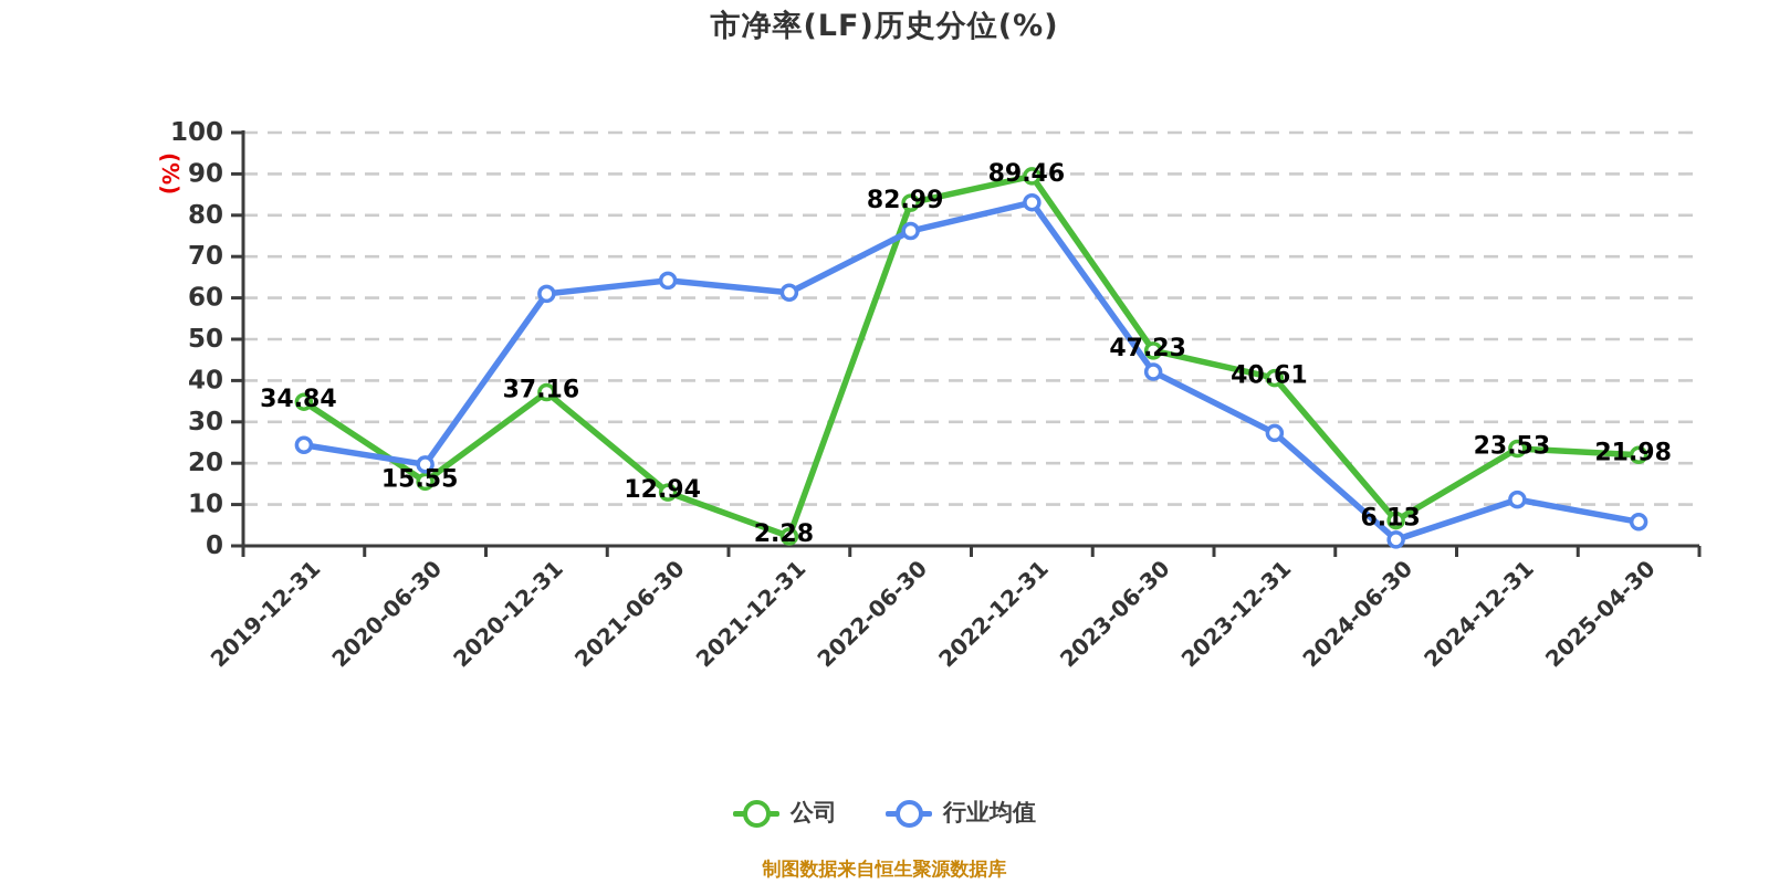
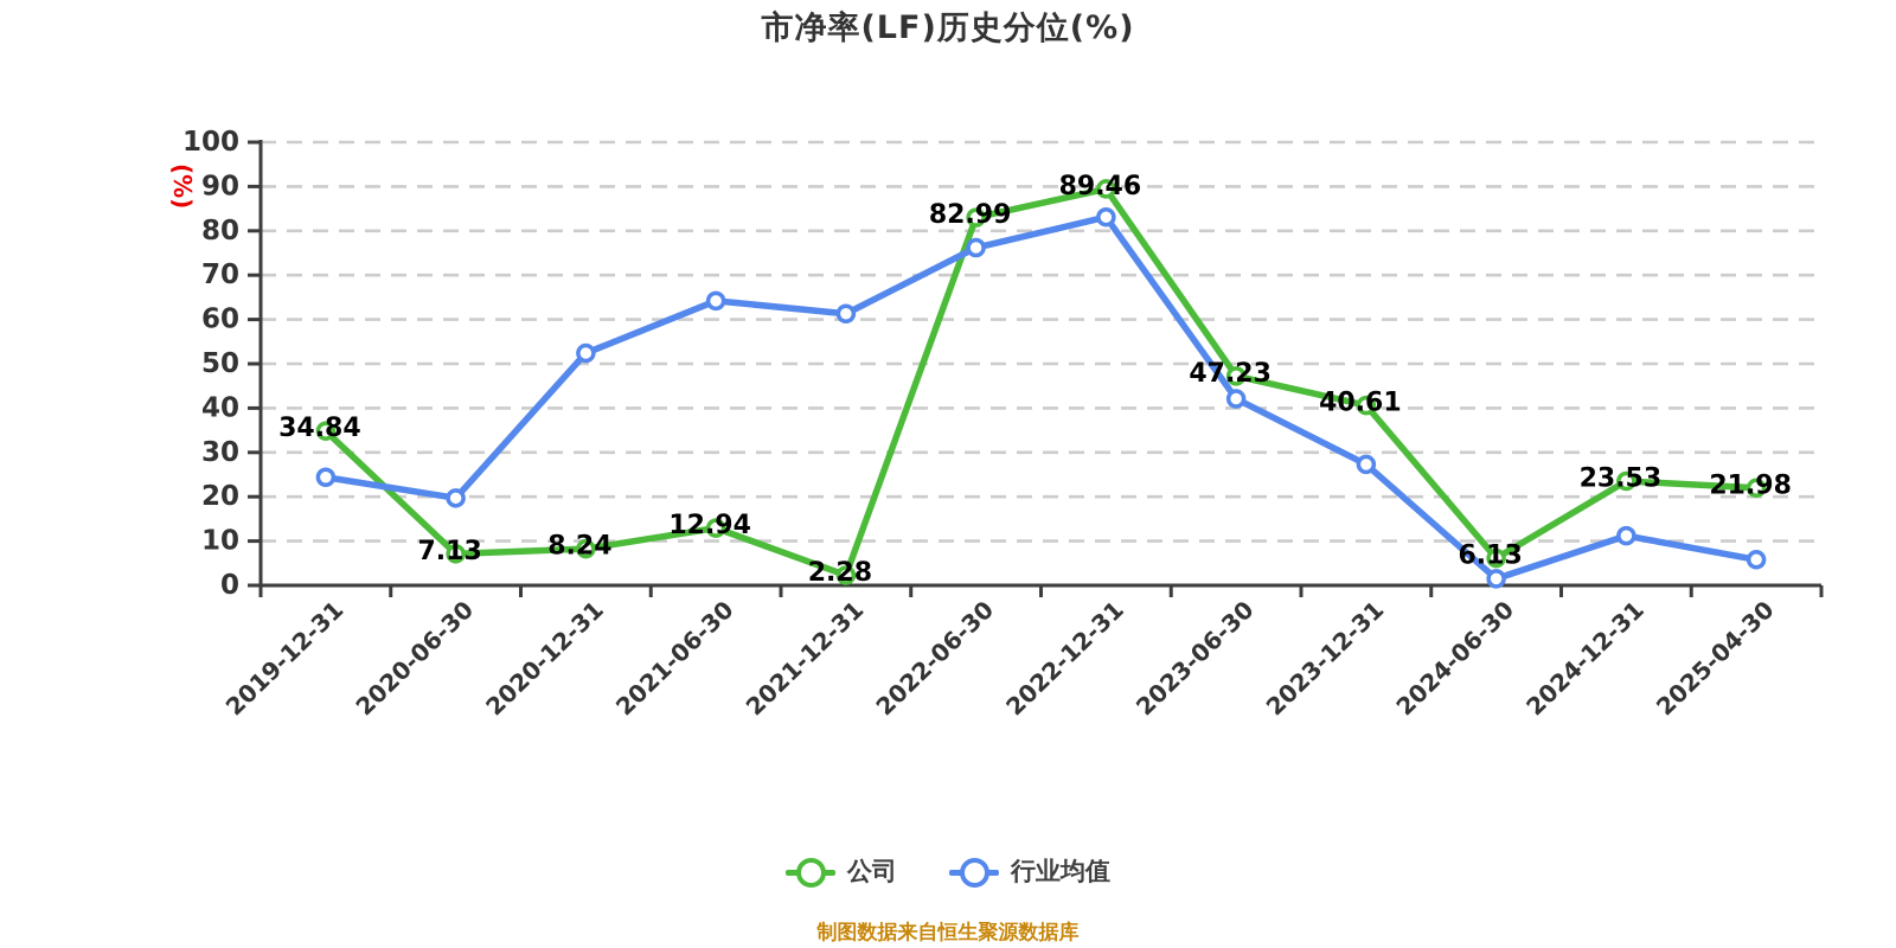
公司/2020-06-30: 15.55 -> 7.13
公司/2020-12-31: 37.16 -> 8.24
行业均值/2020-12-31: 61 -> 52
